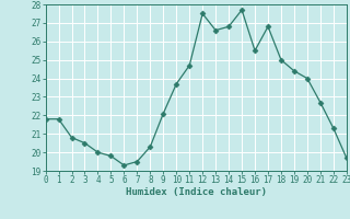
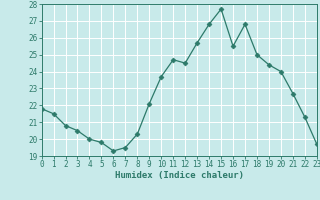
1: 21.8 -> 21.5
12: 27.5 -> 24.5
13: 26.6 -> 25.7
